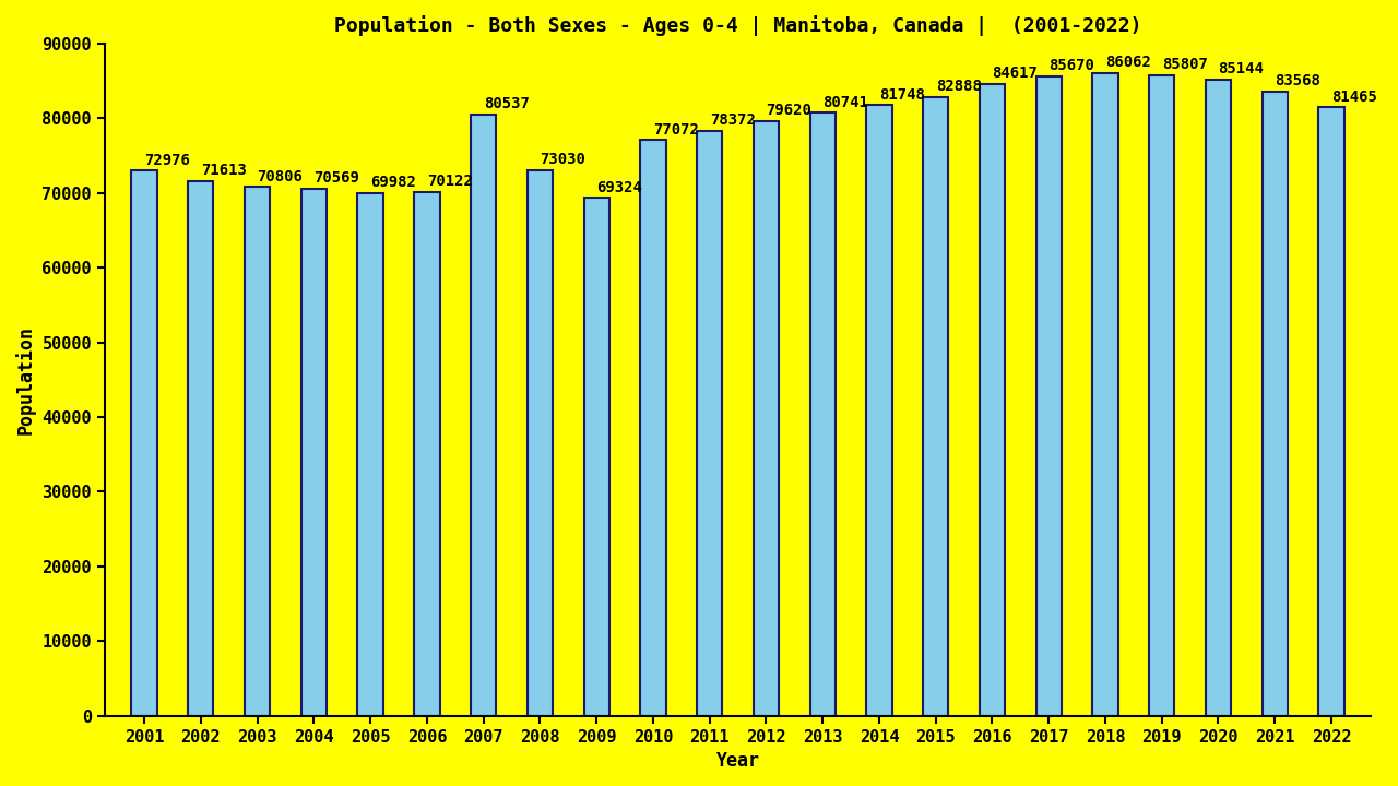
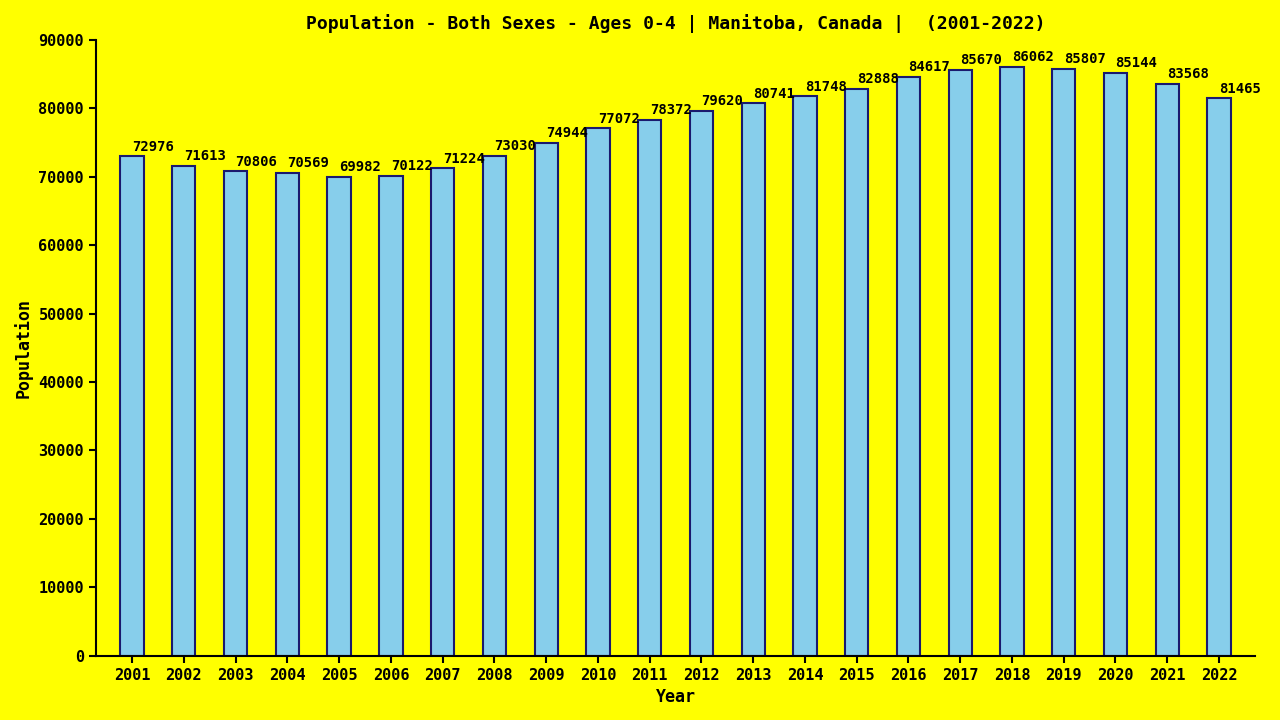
2007: 80537 -> 71224
2009: 69324 -> 74944
